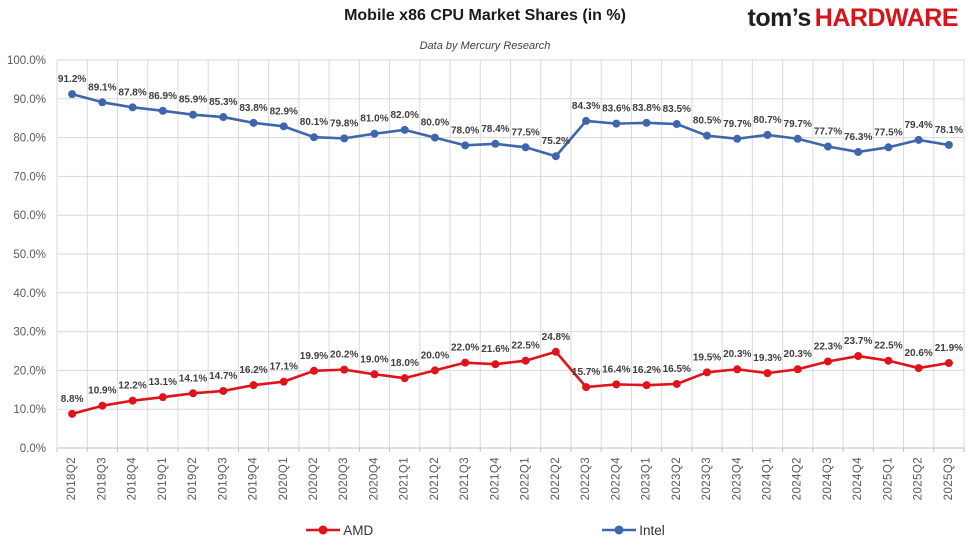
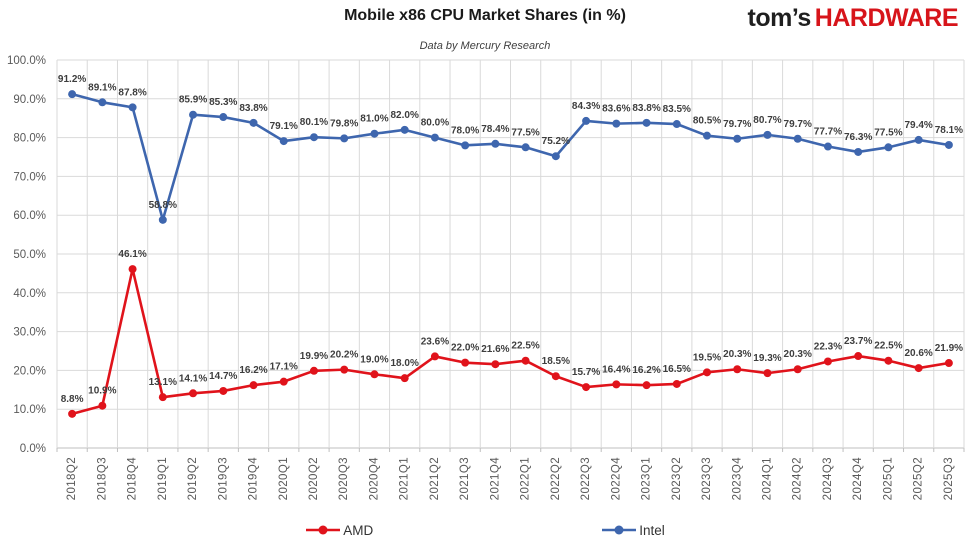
AMD/2018Q4: 12.2% -> 46.1%
Intel/2019Q1: 86.9% -> 58.8%
Intel/2020Q1: 82.9% -> 79.1%
AMD/2021Q2: 20.0% -> 23.6%
AMD/2022Q2: 24.8% -> 18.5%
